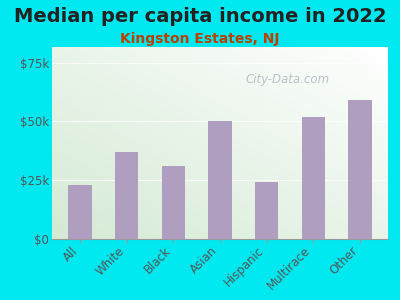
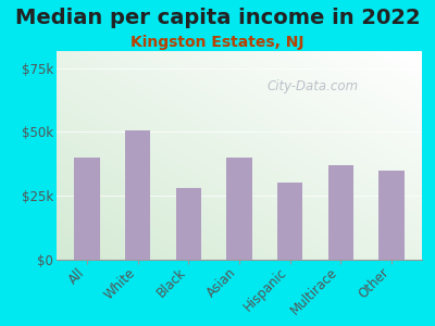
All: $23.0k -> $40.0k
White: $37.0k -> $50.5k
Black: $31.0k -> $28.0k
Asian: $50.0k -> $40.0k
Hispanic: $24.0k -> $30.0k
Multirace: $52.0k -> $37.0k
Other: $59.0k -> $35.0k
